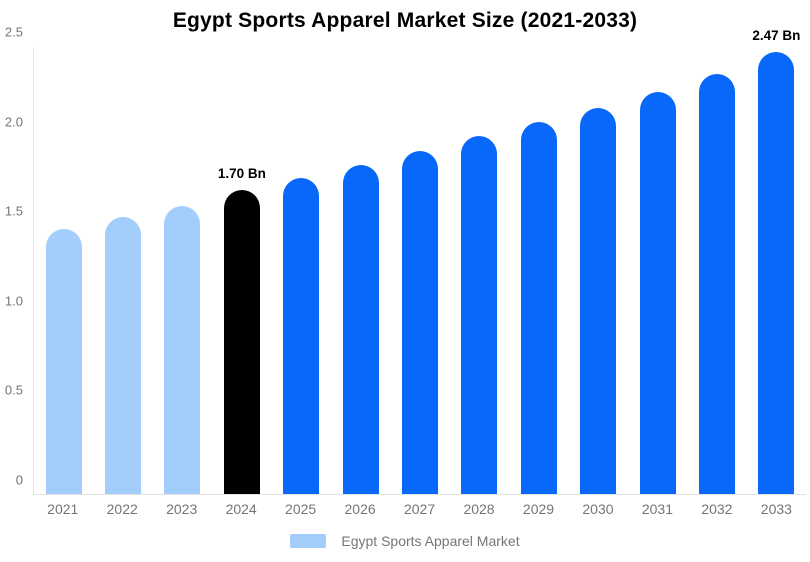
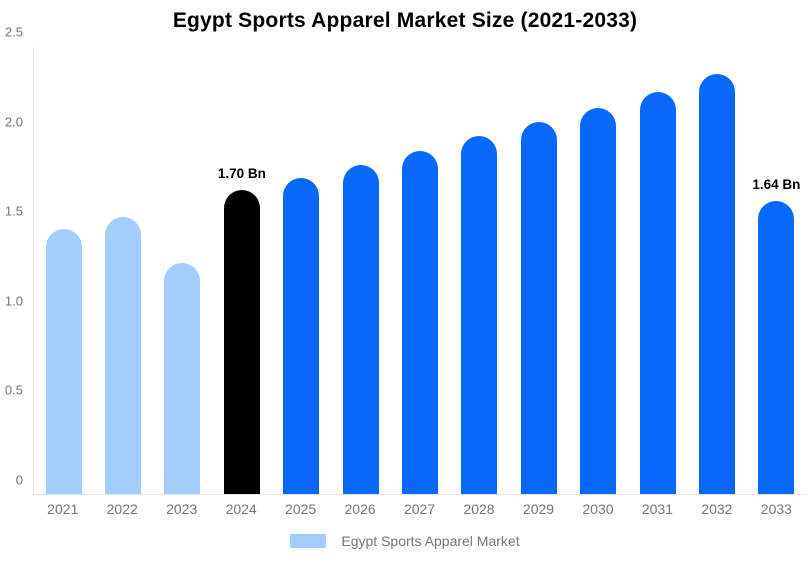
2023: 1.61 -> 1.29
2033: 2.47 -> 1.64
